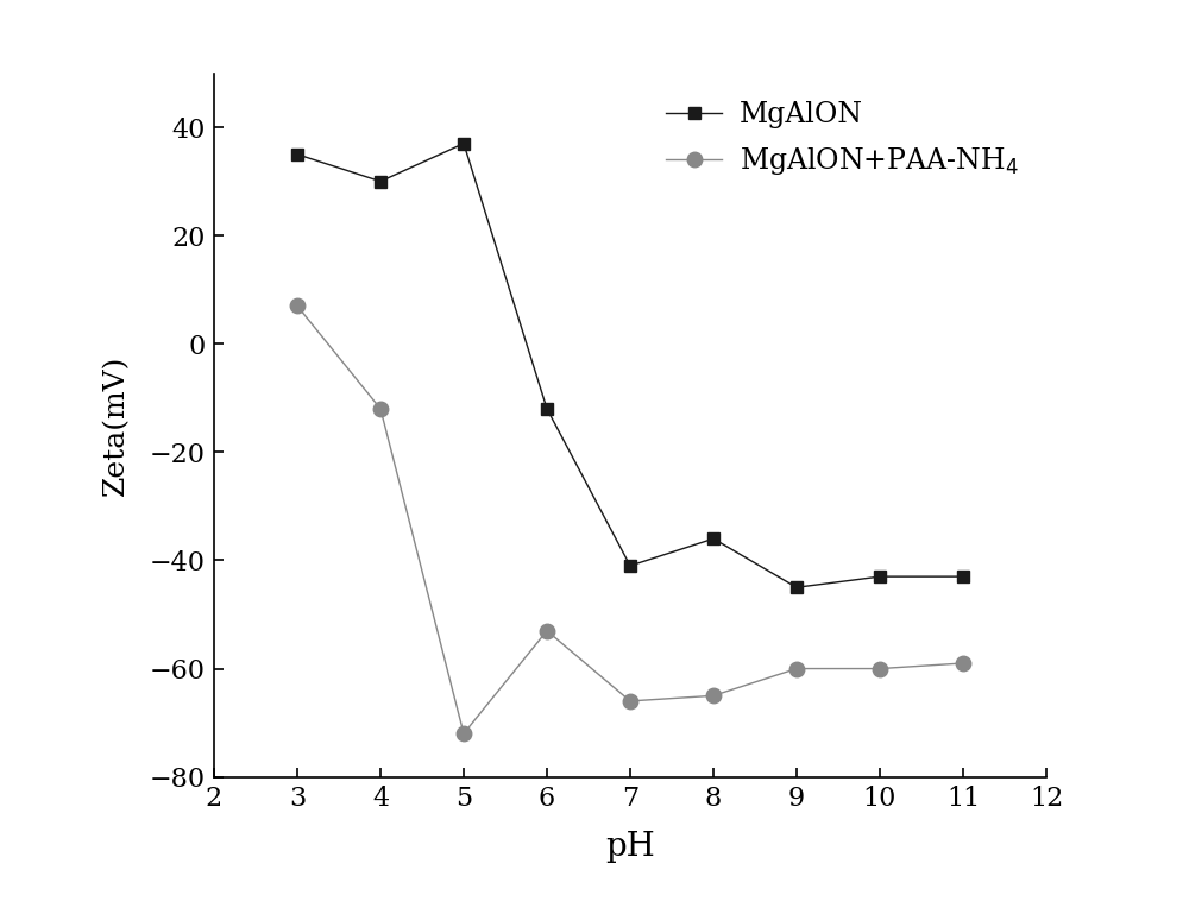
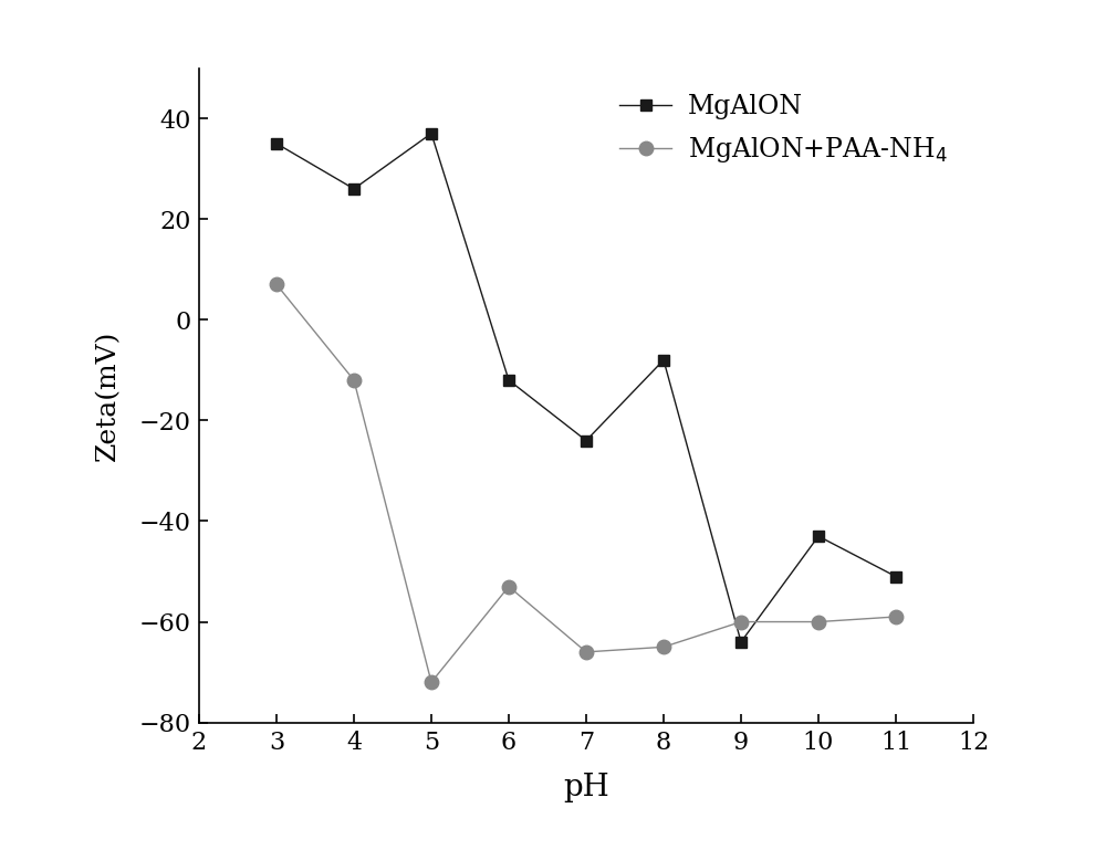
MgAlON/4: 30 -> 26
MgAlON/7: -41 -> -24
MgAlON/8: -36 -> -8
MgAlON/9: -45 -> -64
MgAlON/11: -43 -> -51
